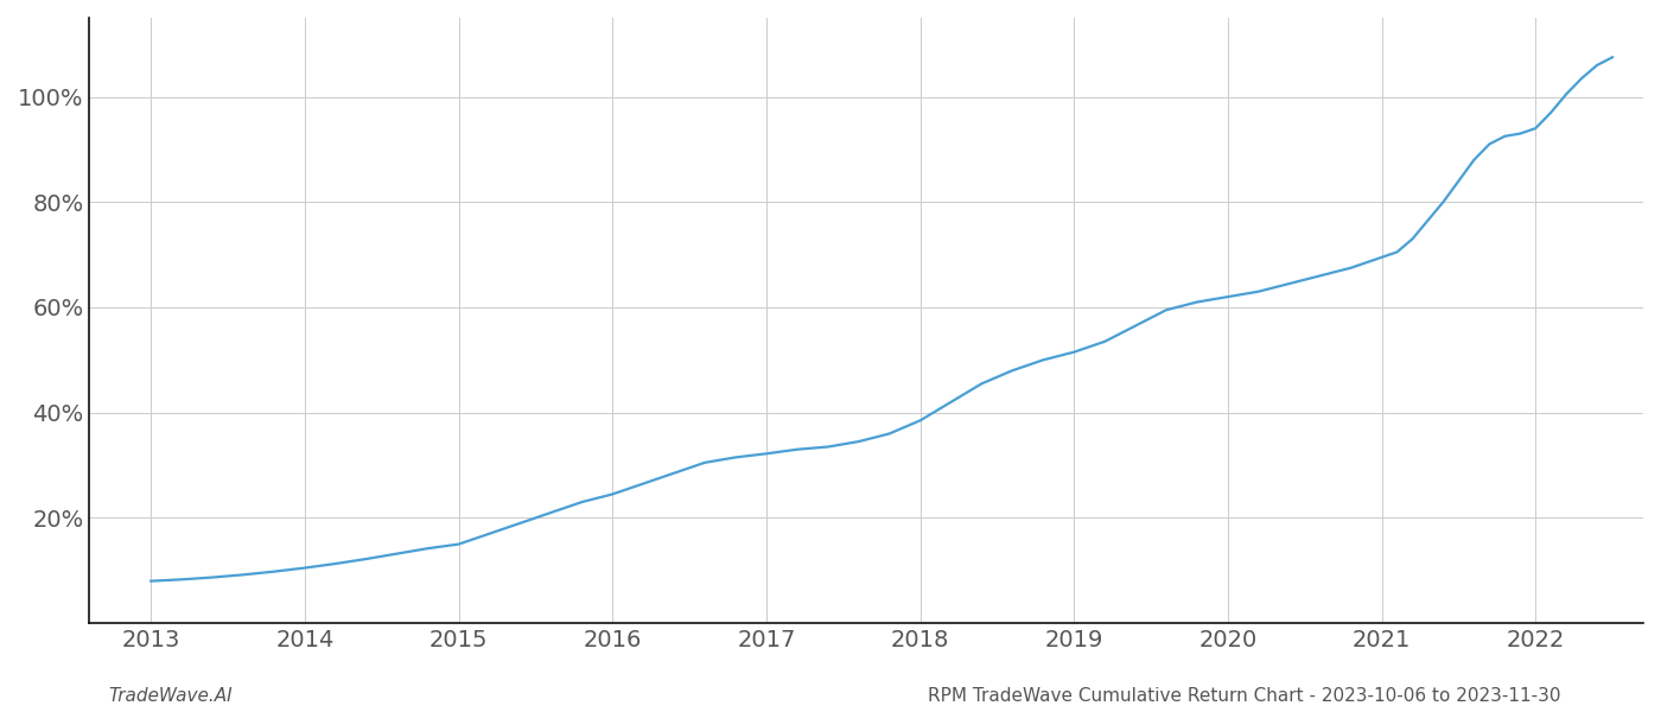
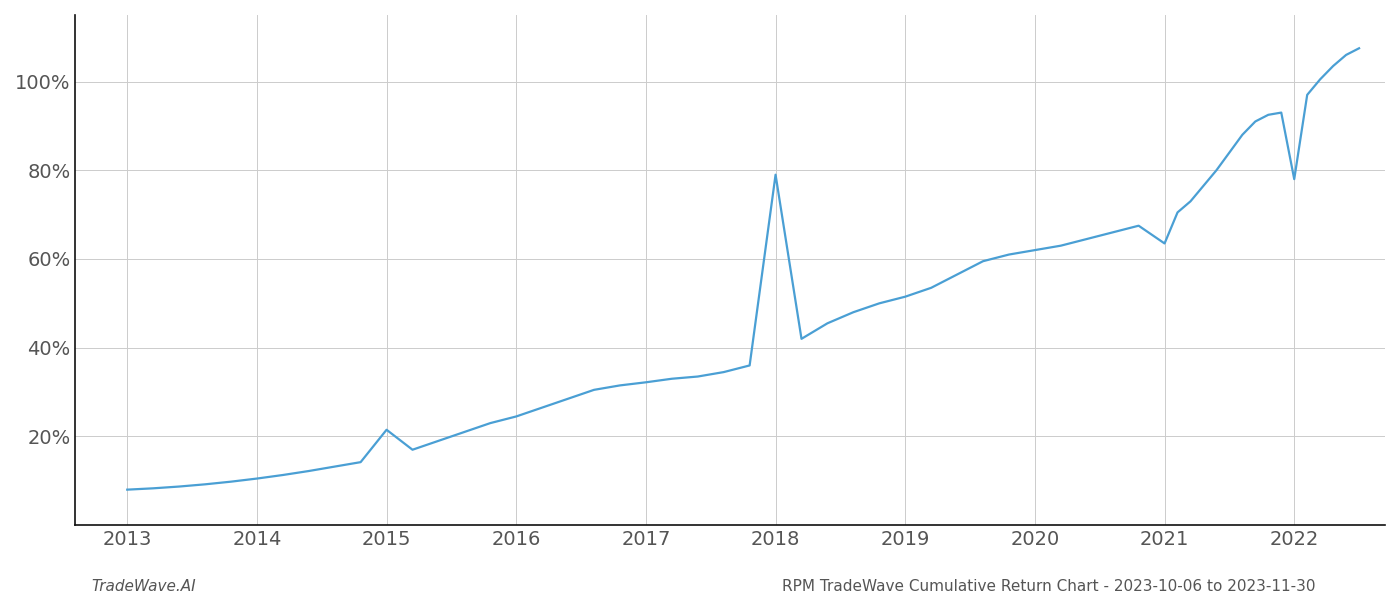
2015: 15.0% -> 21.5%
2018: 38.5% -> 79.0%
2021: 69.5% -> 63.5%
2022: 94.0% -> 78.0%
